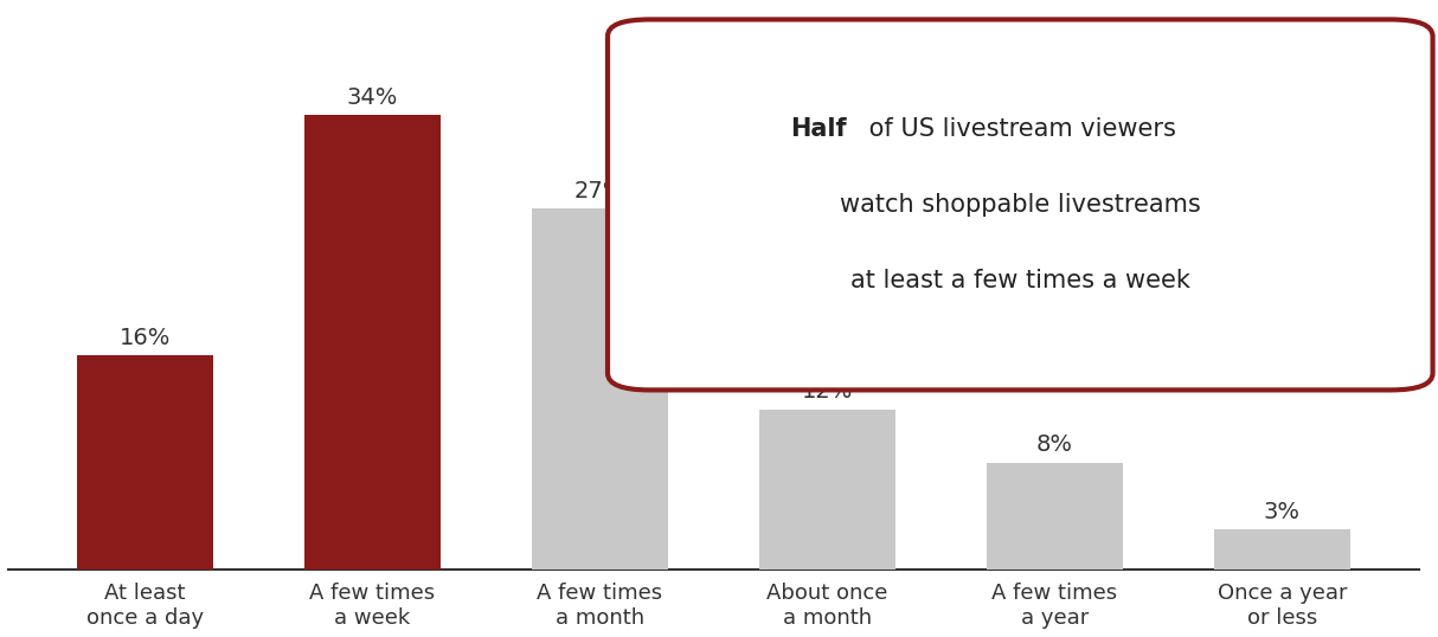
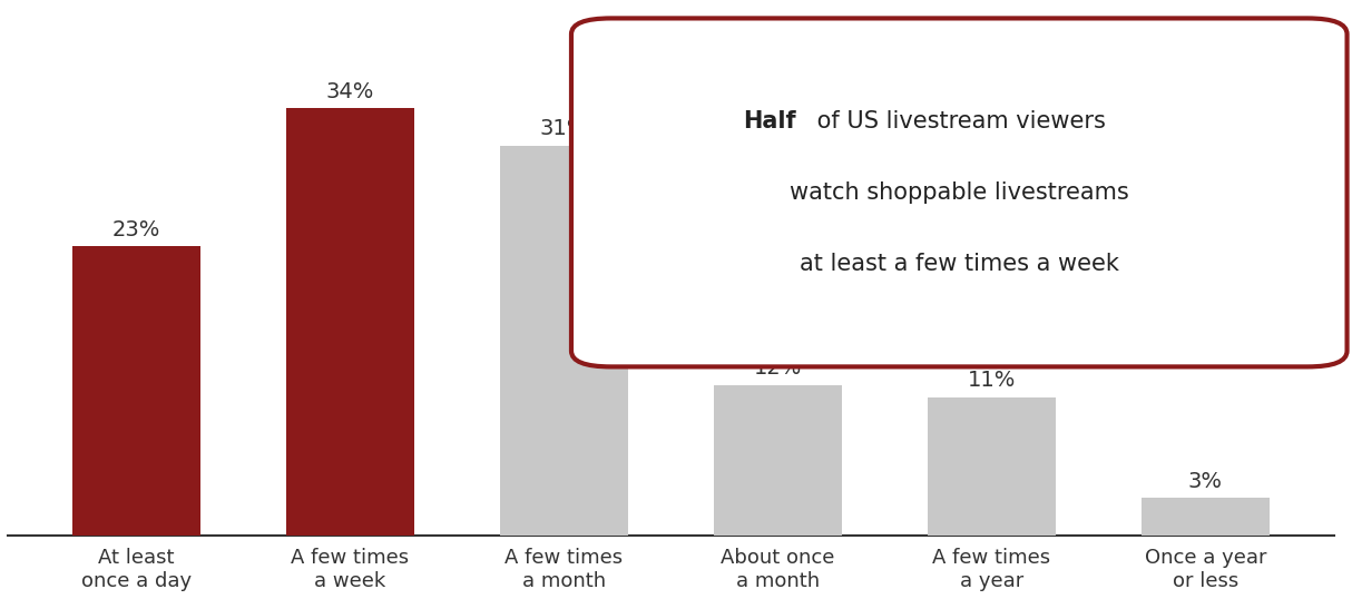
At least once a day: 16% -> 23%
A few times a month: 27% -> 31%
A few times a year: 8% -> 11%
